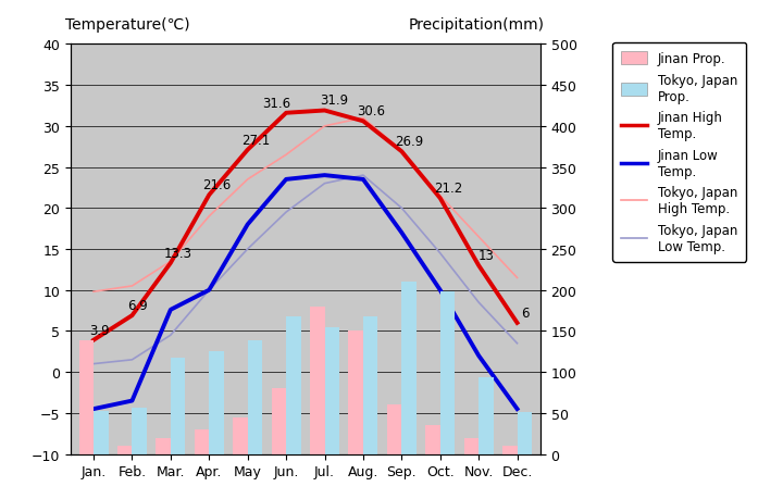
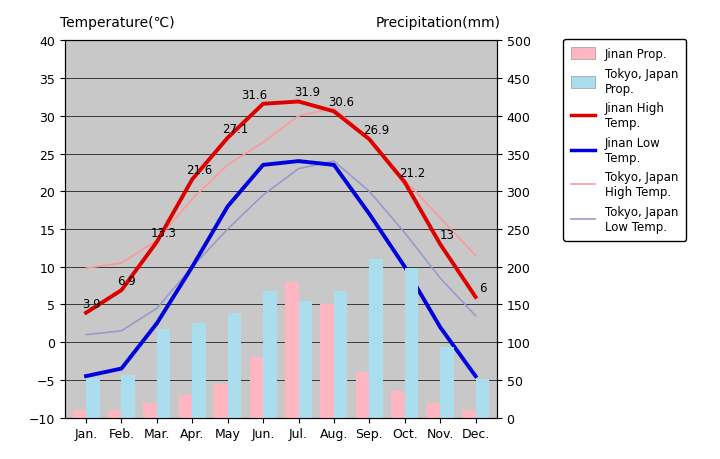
Jinan Prop./Jan.: 138 -> 10
Jinan Low Temp./Mar.: 7.6 -> 2.5
